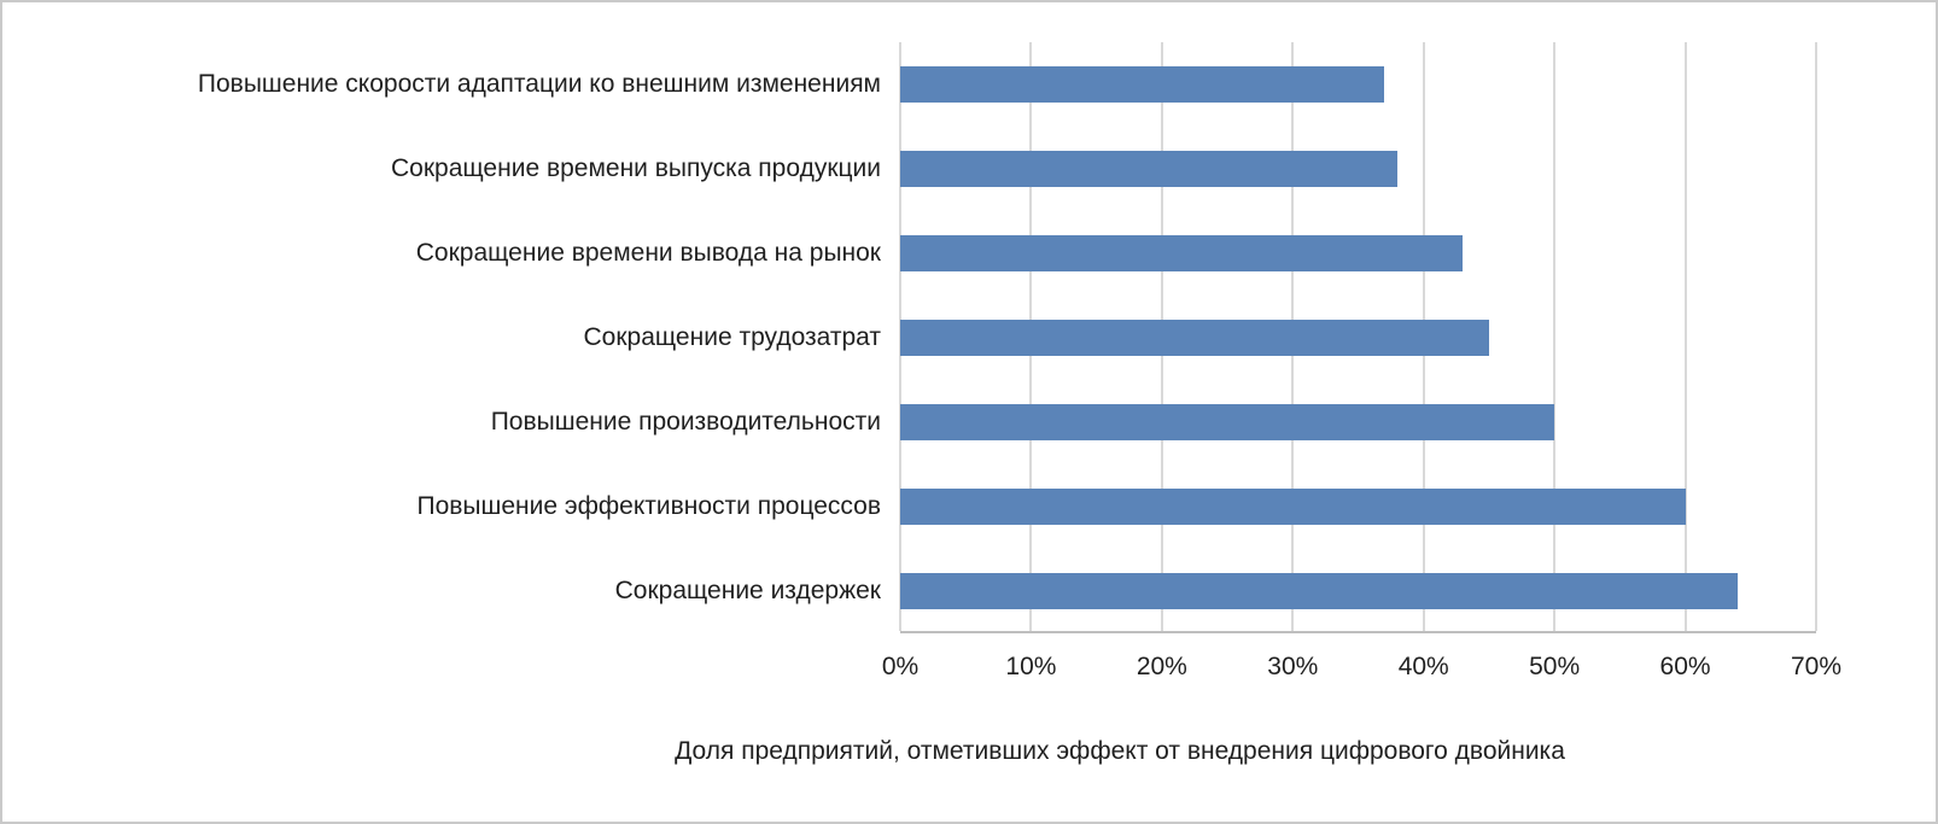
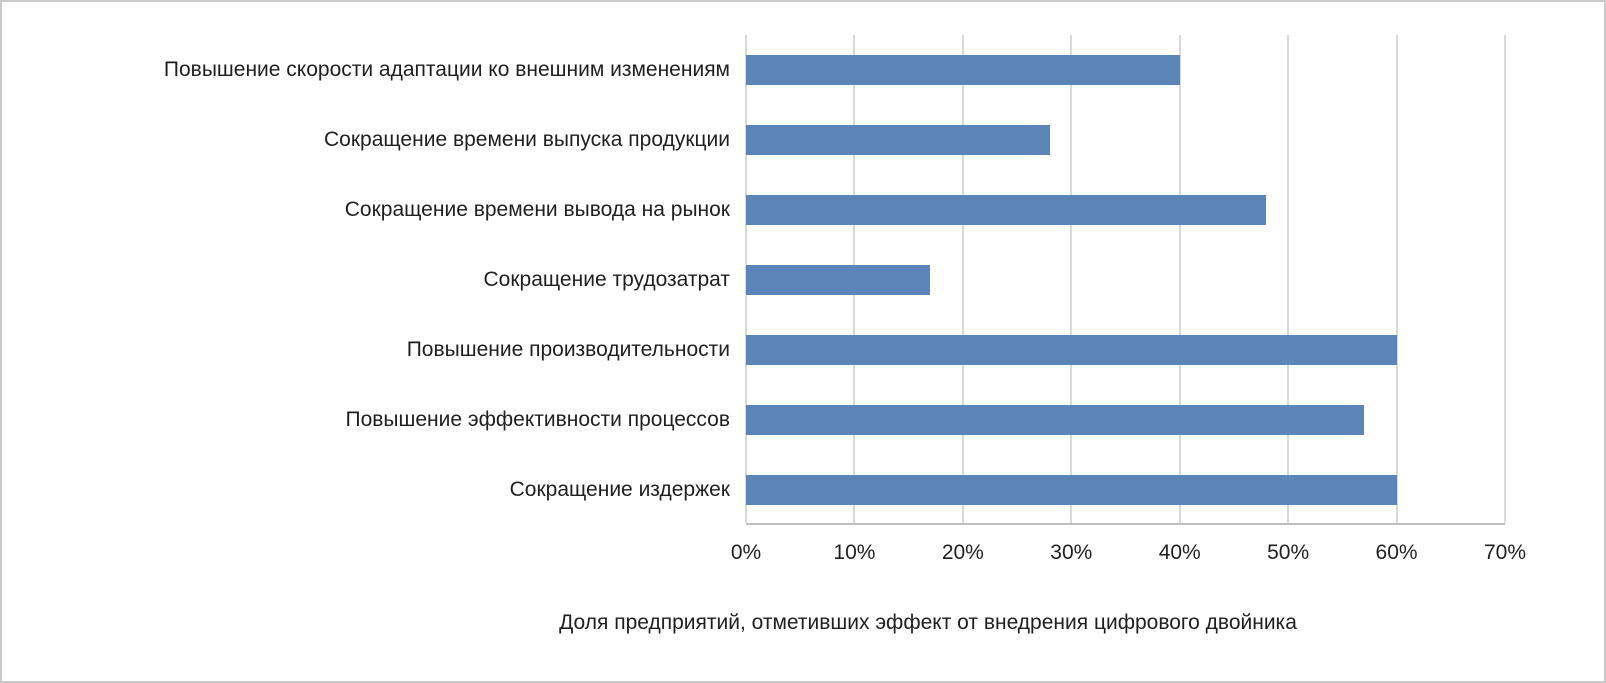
Повышение скорости адаптации ко внешним изменениям: 37% -> 40%
Сокращение времени выпуска продукции: 38% -> 28%
Сокращение времени вывода на рынок: 43% -> 48%
Сокращение трудозатрат: 45% -> 17%
Повышение производительности: 50% -> 60%
Повышение эффективности процессов: 60% -> 57%
Сокращение издержек: 64% -> 60%
